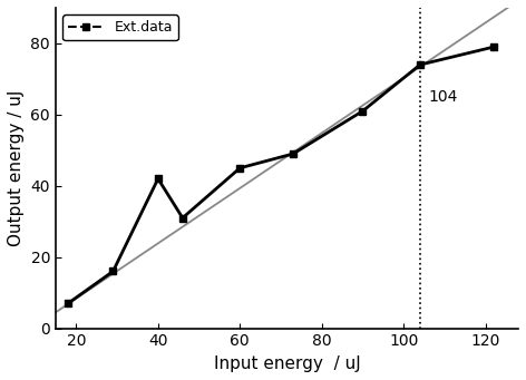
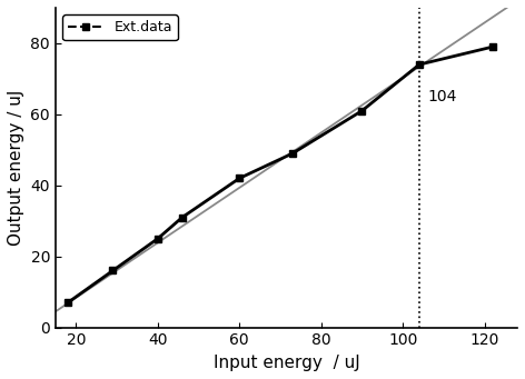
40: 42 -> 25
60: 45 -> 42
